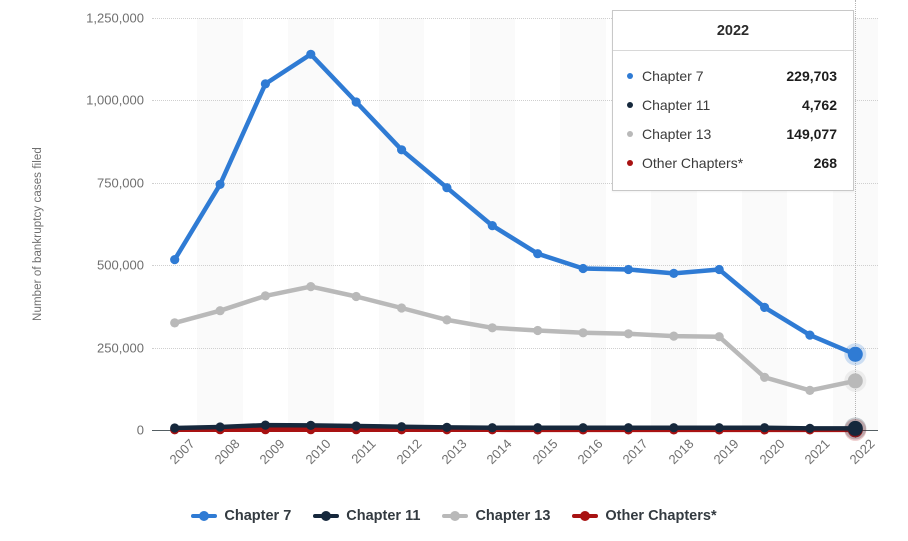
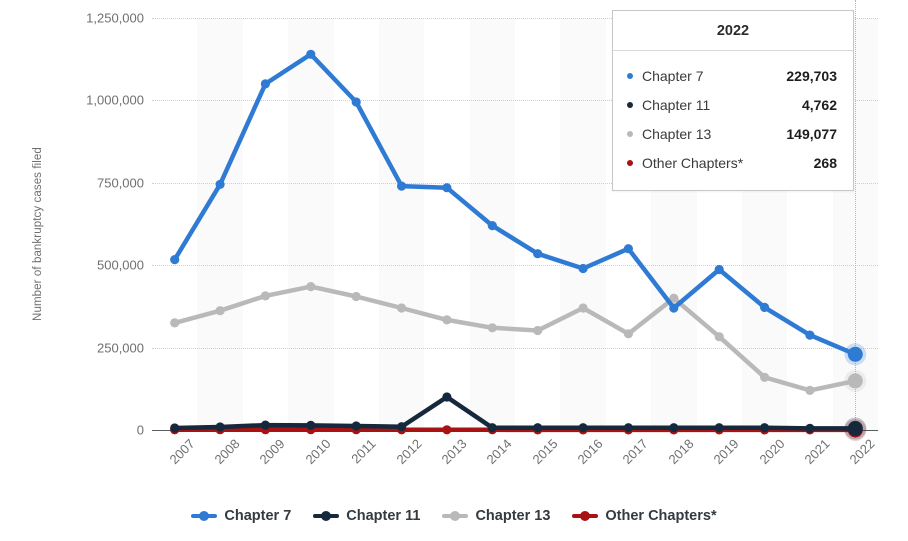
Chapter 7/2012: 850000 -> 740000
Chapter 11/2013: 10000 -> 100000
Chapter 13/2016: 300000 -> 370000
Chapter 7/2017: 490000 -> 550000
Chapter 7/2018: 480000 -> 370000
Chapter 13/2018: 280000 -> 400000
